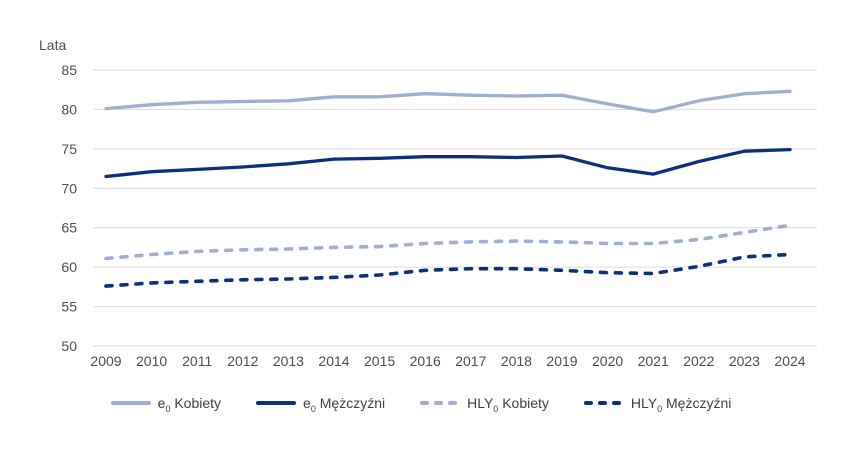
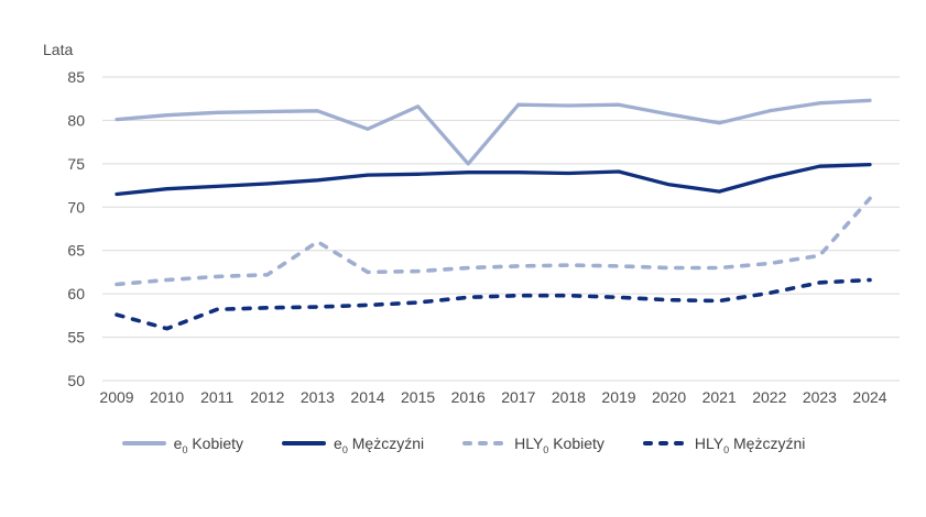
HLY0 Mężczyźni/2010: 58 -> 56
HLY0 Kobiety/2013: 62 -> 66
e0 Kobiety/2014: 82 -> 79
e0 Kobiety/2016: 82 -> 75
HLY0 Kobiety/2024: 65 -> 71
